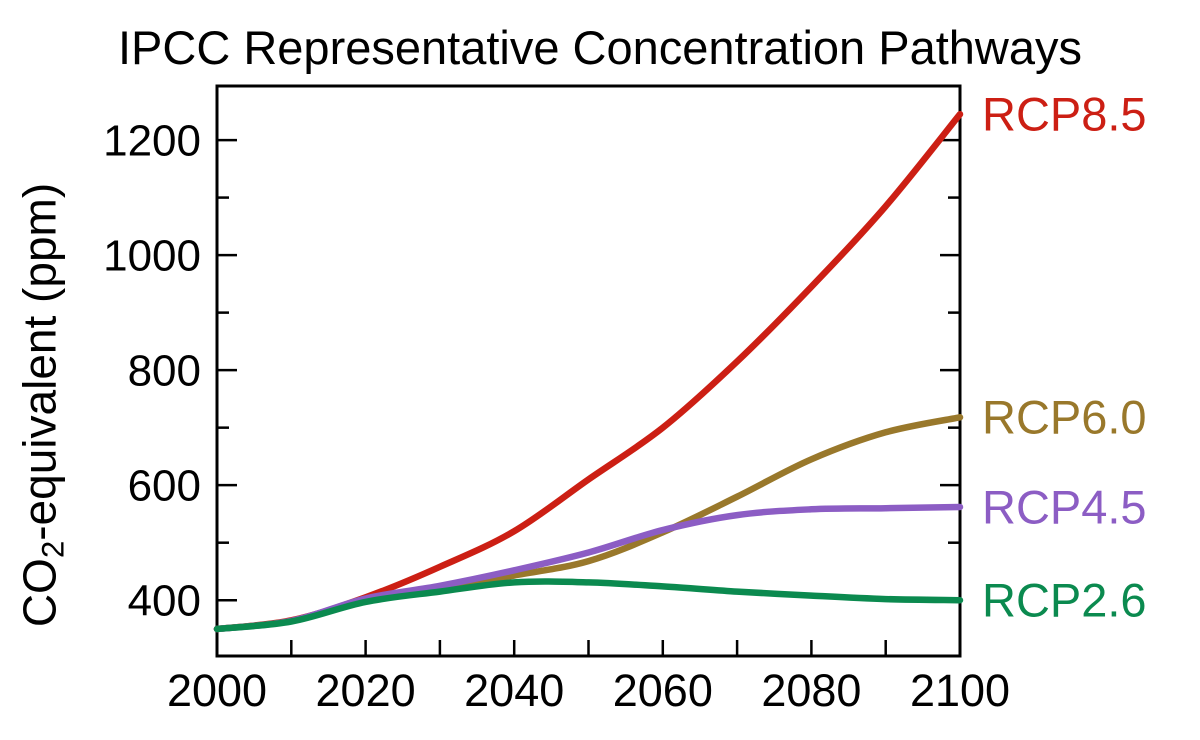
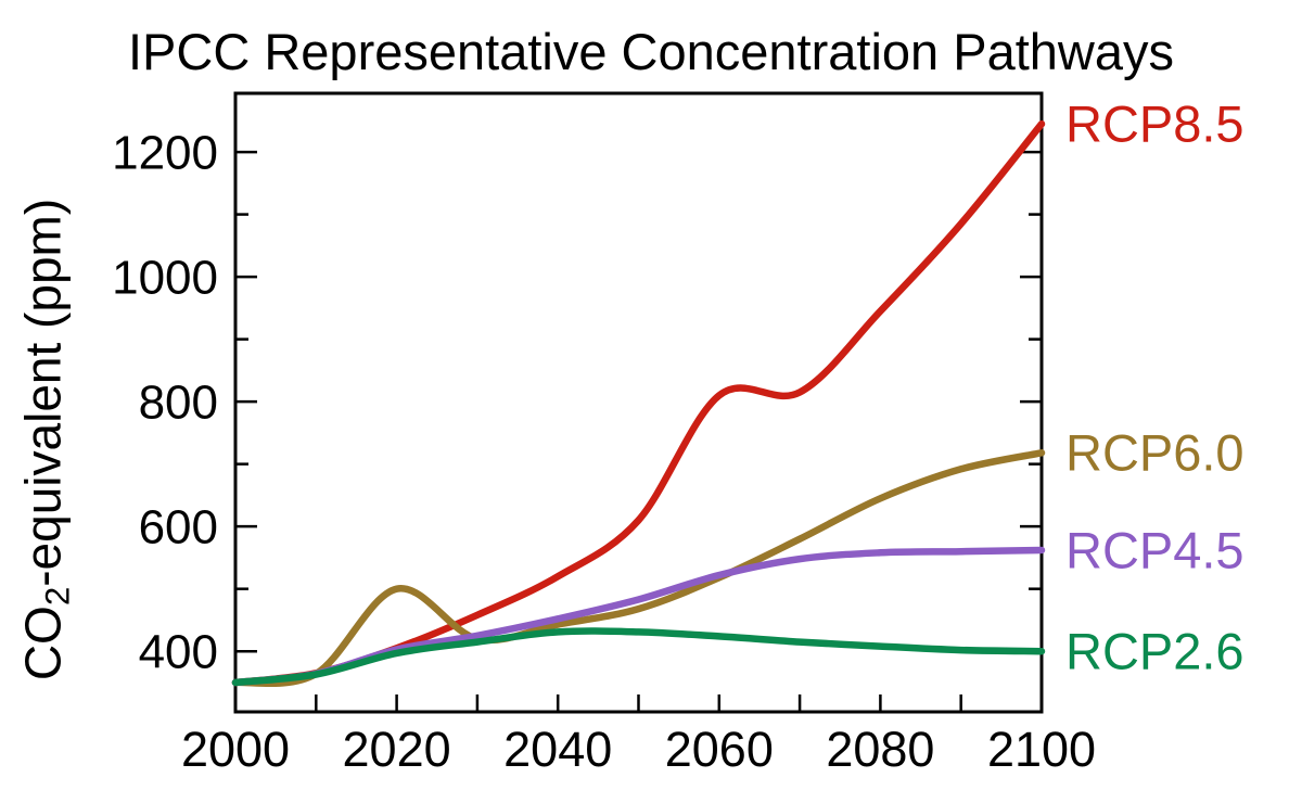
RCP6.0/2020: 400 -> 500
RCP8.5/2060: 700 -> 810
